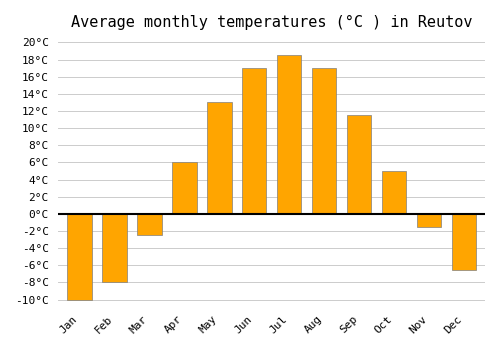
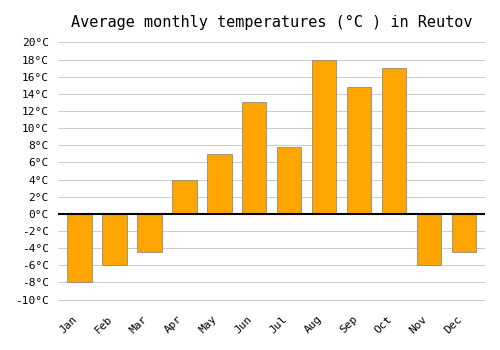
Jan: -10.0°C -> -8.0°C
Feb: -8.0°C -> -6.0°C
Mar: -2.5°C -> -4.4°C
Apr: 6.0°C -> 4.0°C
May: 13.0°C -> 7.0°C
Jun: 17.0°C -> 13.0°C
Jul: 18.5°C -> 7.8°C
Aug: 17.0°C -> 18.0°C
Sep: 11.5°C -> 14.8°C
Oct: 5.0°C -> 17.0°C
Nov: -1.5°C -> -6.0°C
Dec: -6.5°C -> -4.4°C
